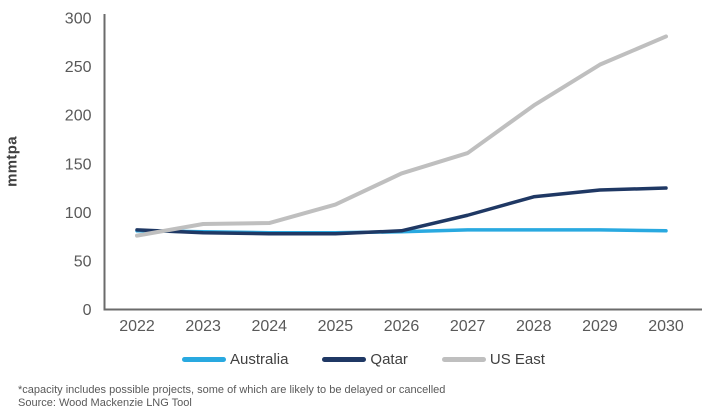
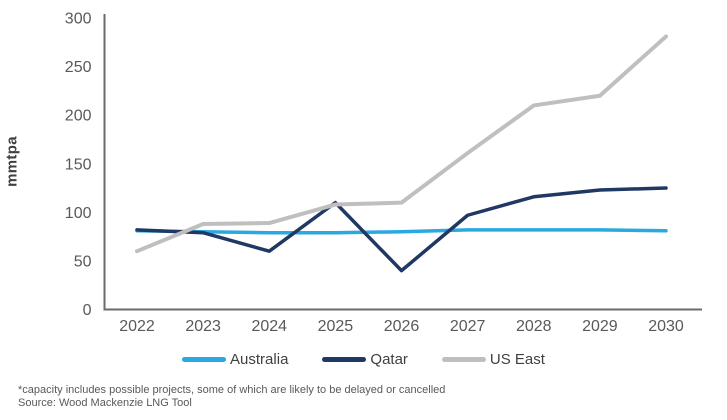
US East/2022: 80 -> 60
Qatar/2024: 80 -> 60
Qatar/2025: 80 -> 110
Qatar/2026: 80 -> 40
US East/2026: 140 -> 110
US East/2029: 250 -> 220
